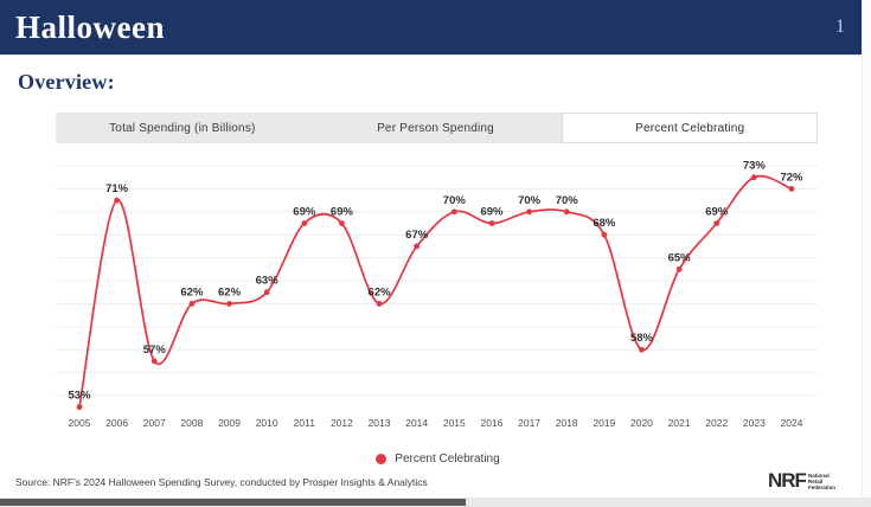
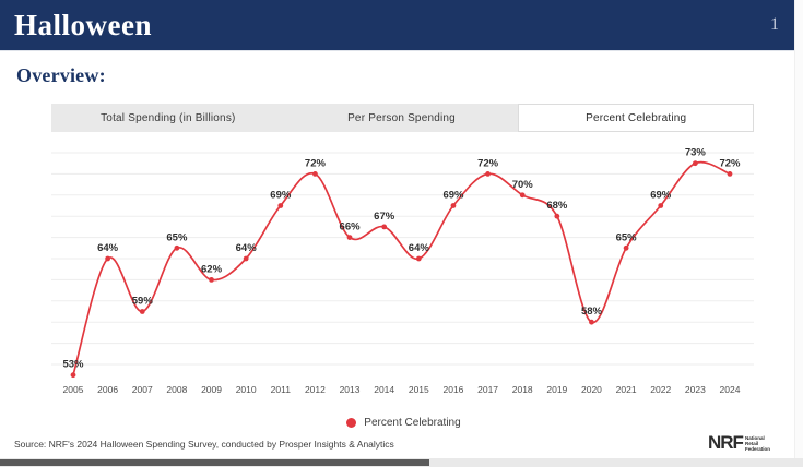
2006: 71% -> 64%
2007: 57% -> 59%
2008: 62% -> 65%
2010: 63% -> 64%
2012: 69% -> 72%
2013: 62% -> 66%
2015: 70% -> 64%
2017: 70% -> 72%
